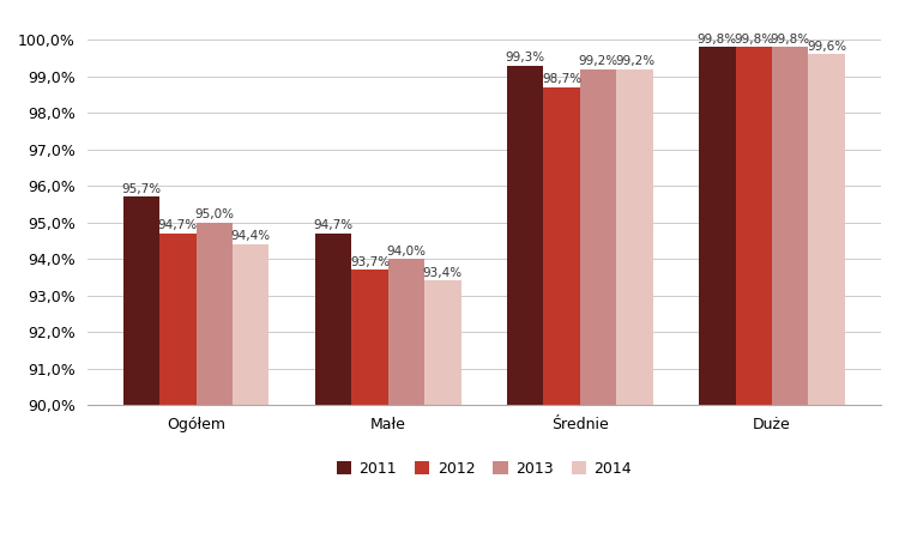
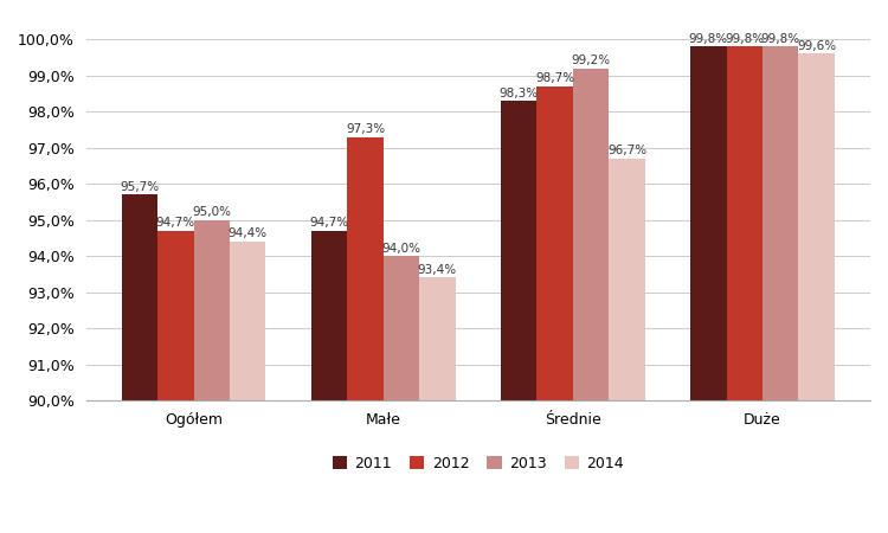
2012/Małe: 93,7% -> 97,3%
2011/Średnie: 99,3% -> 98,3%
2014/Średnie: 99,2% -> 96,7%
